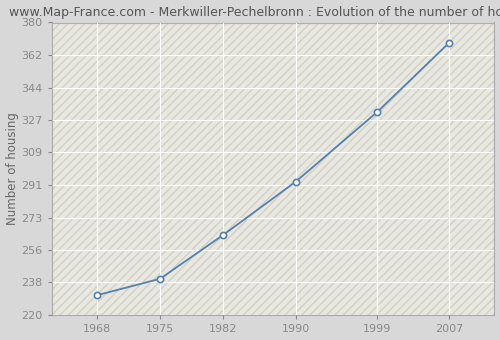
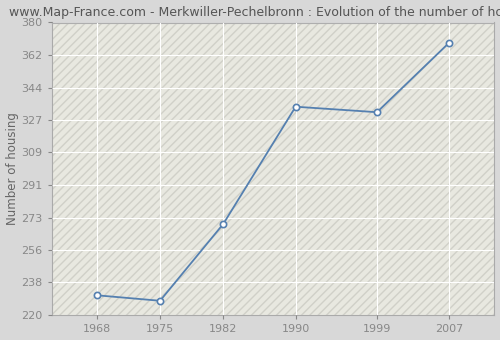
1975: 240 -> 228
1982: 264 -> 270
1990: 293 -> 334
